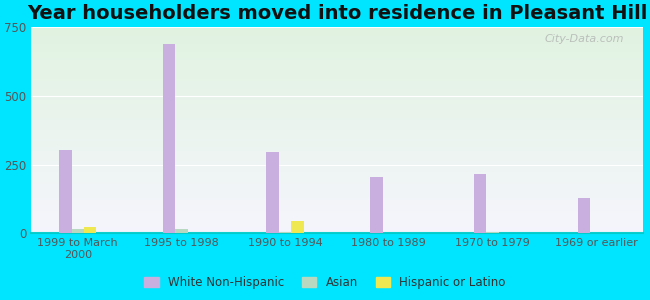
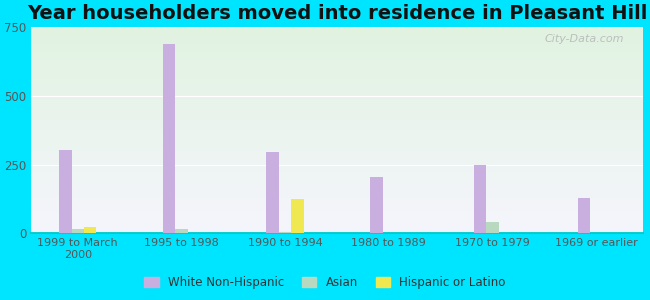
Hispanic or Latino/1990 to 1994: 45 -> 125
White Non-Hispanic/1970 to 1979: 215 -> 250
Asian/1970 to 1979: 5 -> 40
